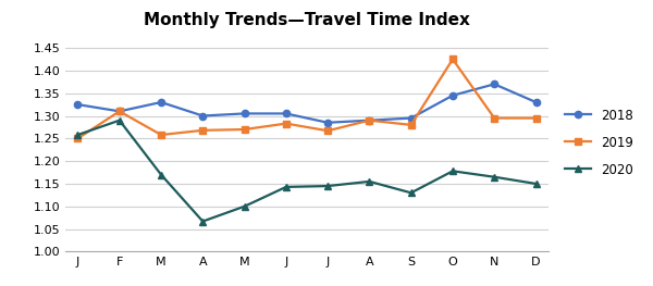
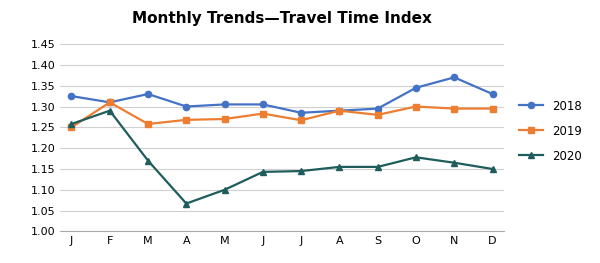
2020/S: 1.130 -> 1.155
2019/O: 1.425 -> 1.300
